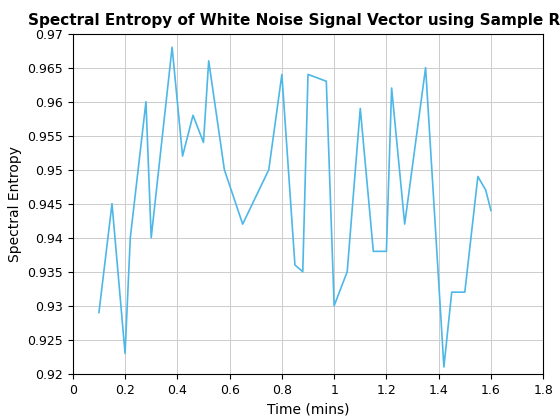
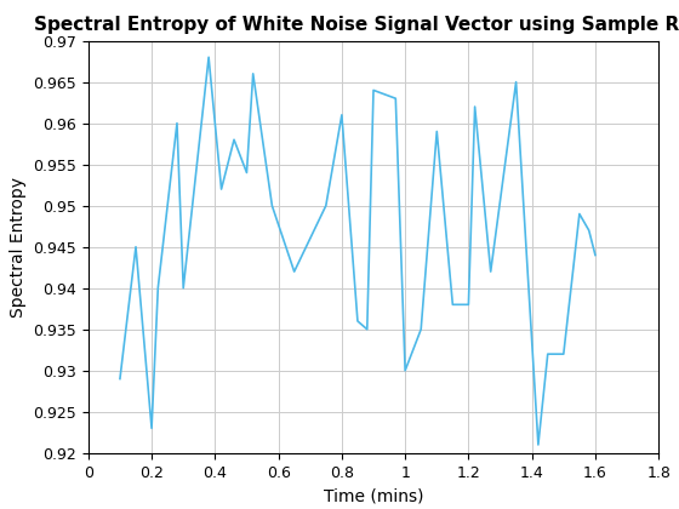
0.8: 0.964 -> 0.961
